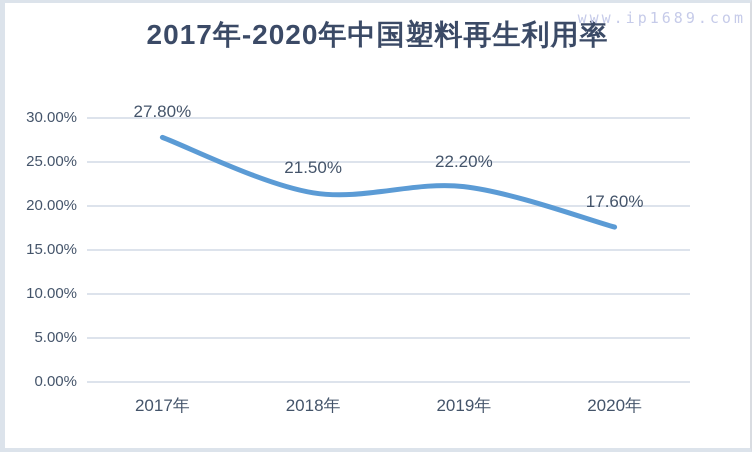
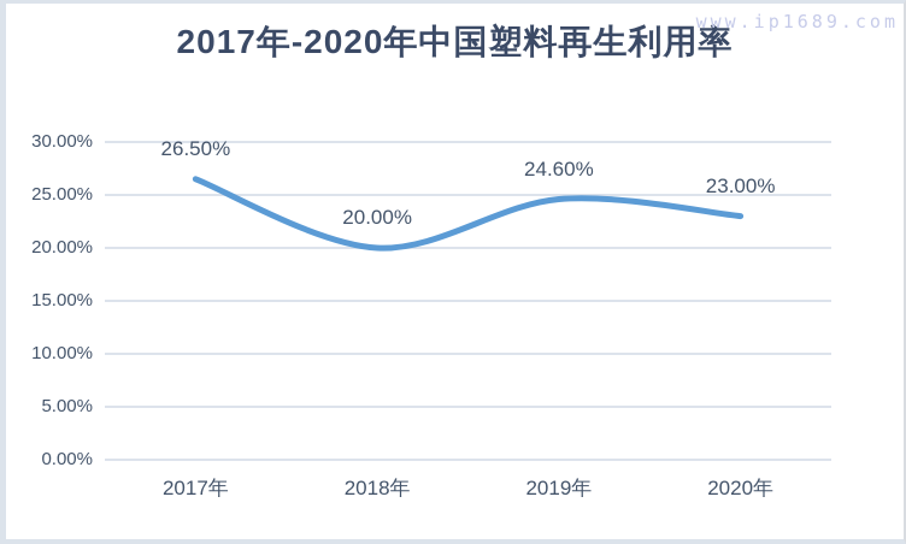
2017年: 27.80% -> 26.50%
2018年: 21.50% -> 20.00%
2019年: 22.20% -> 24.60%
2020年: 17.60% -> 23.00%
